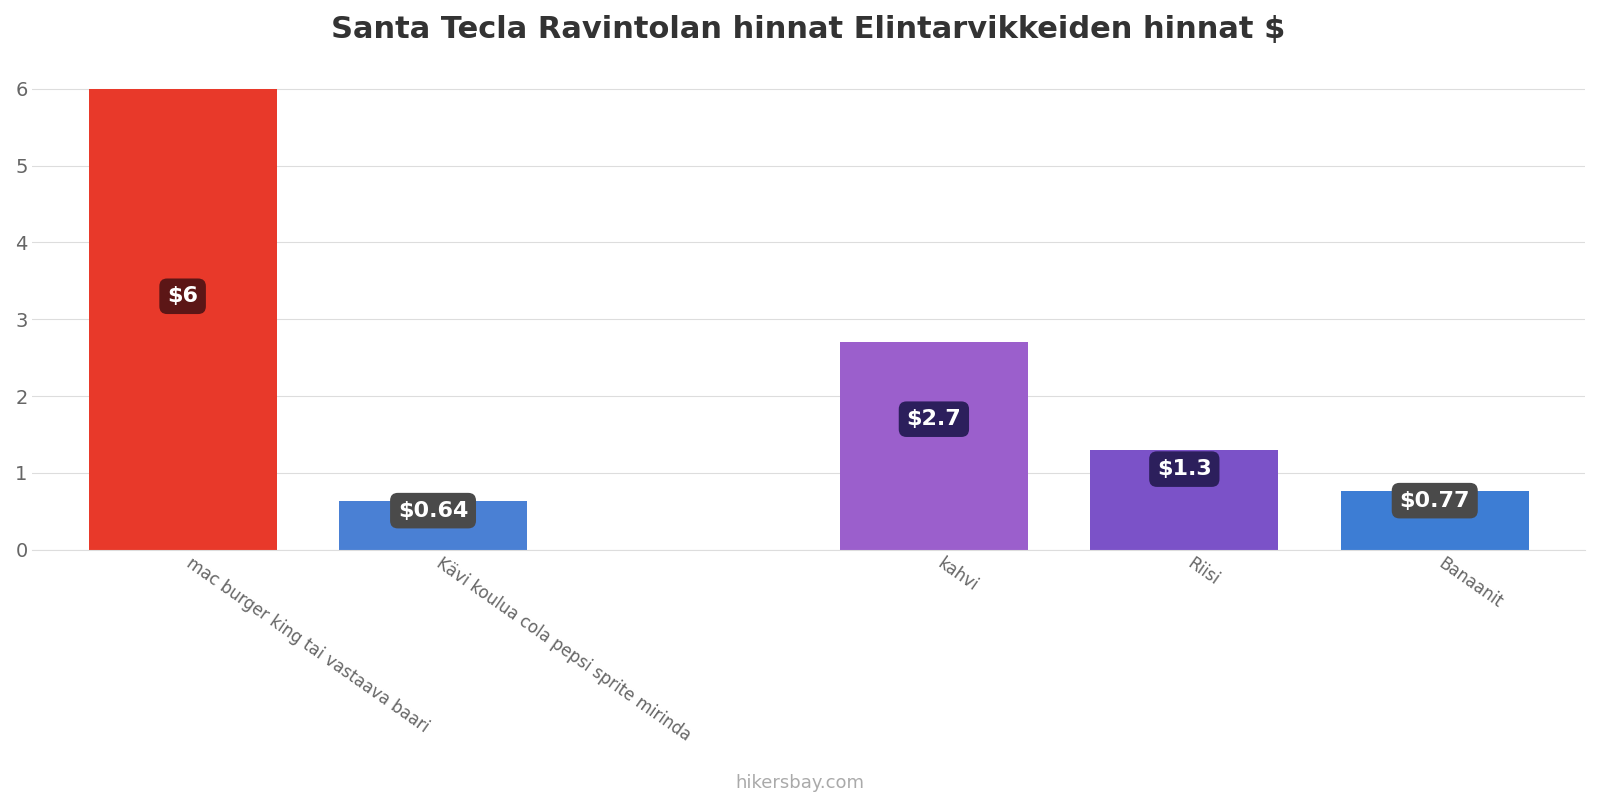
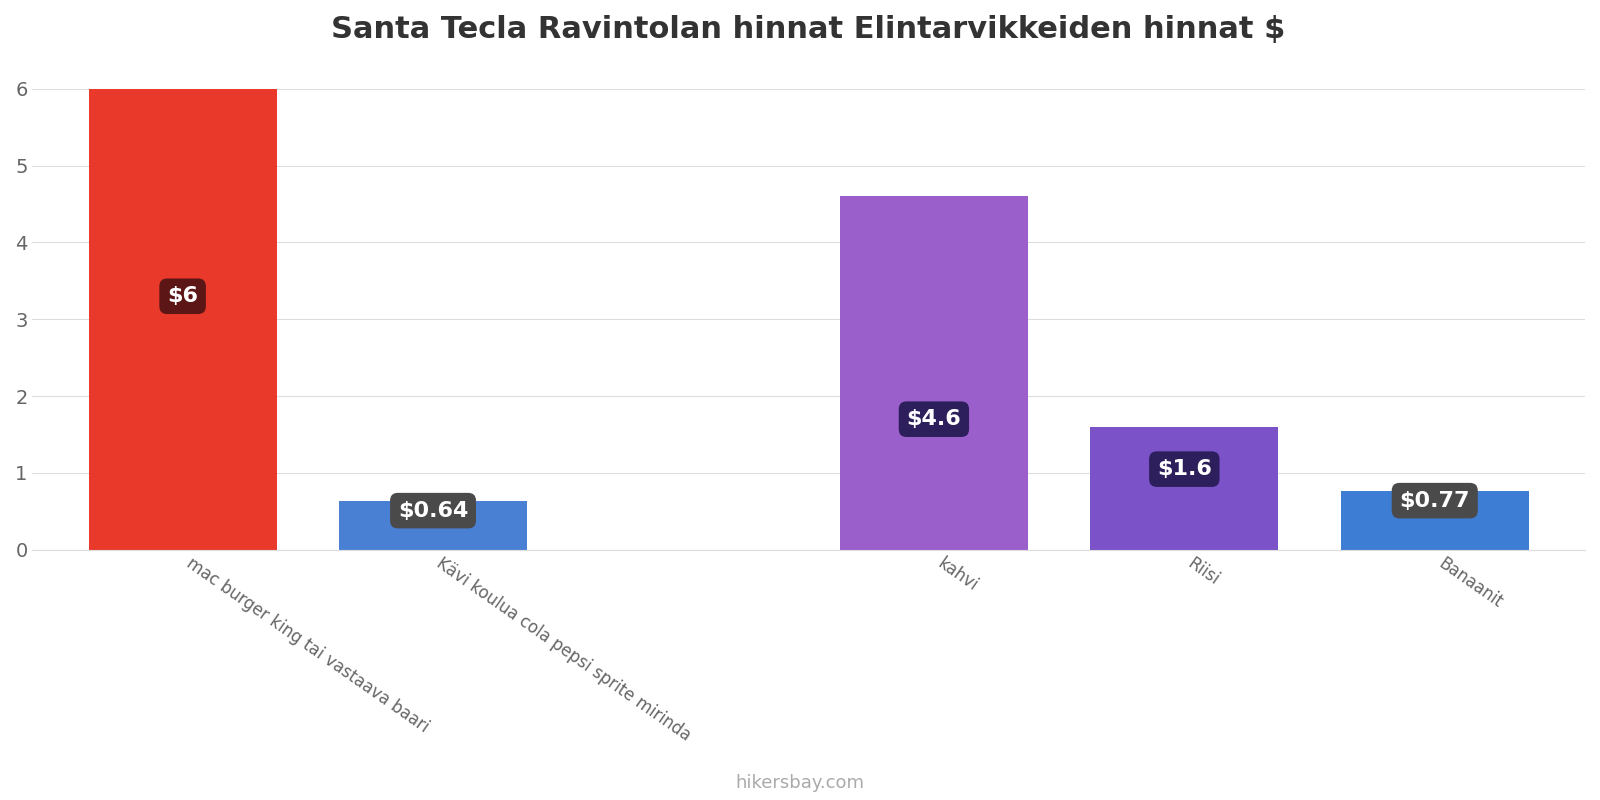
kahvi: $2.7 -> $4.6
Riisi: $1.3 -> $1.6
